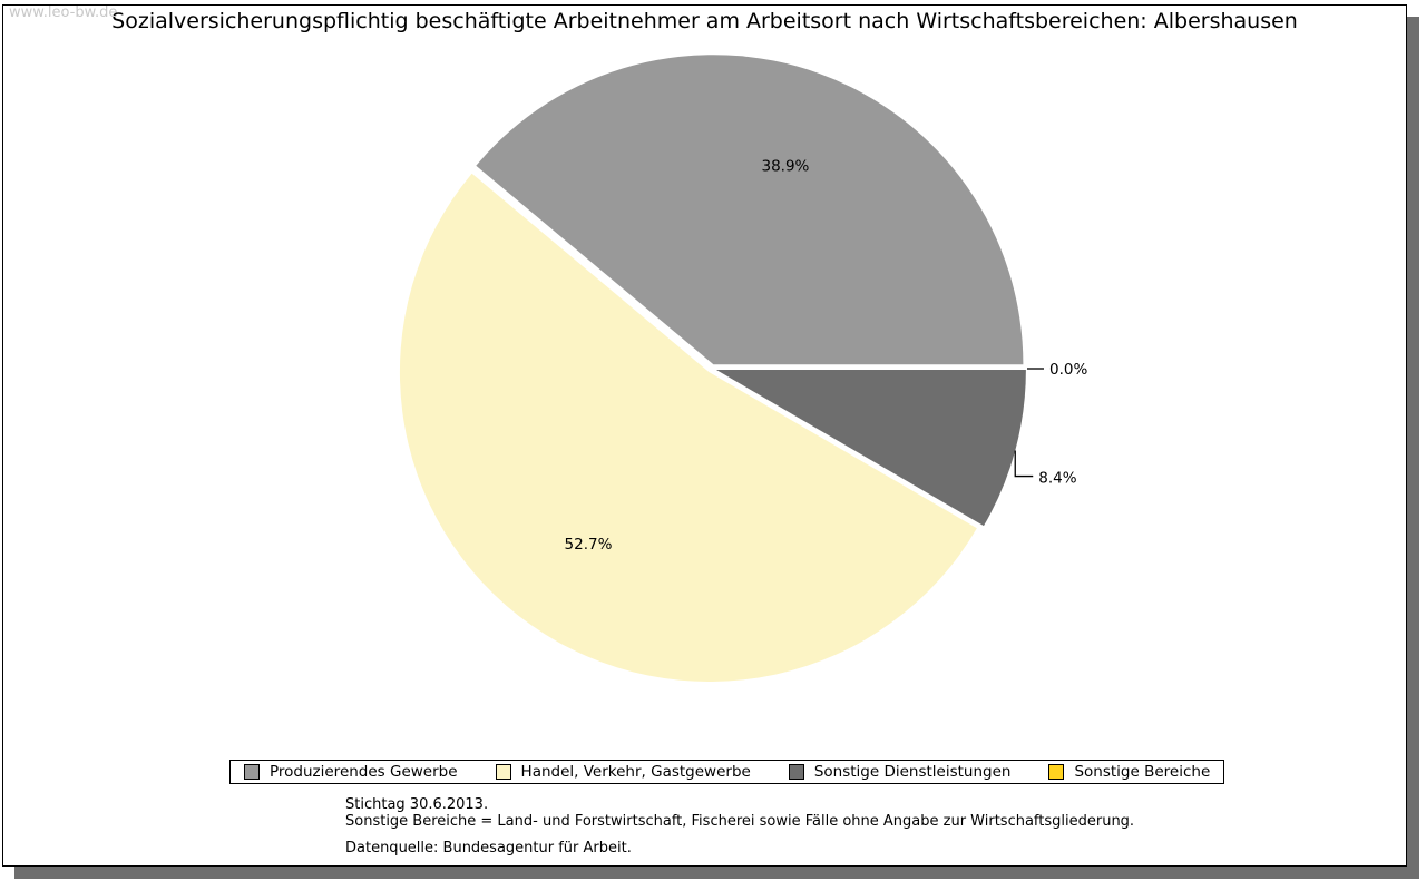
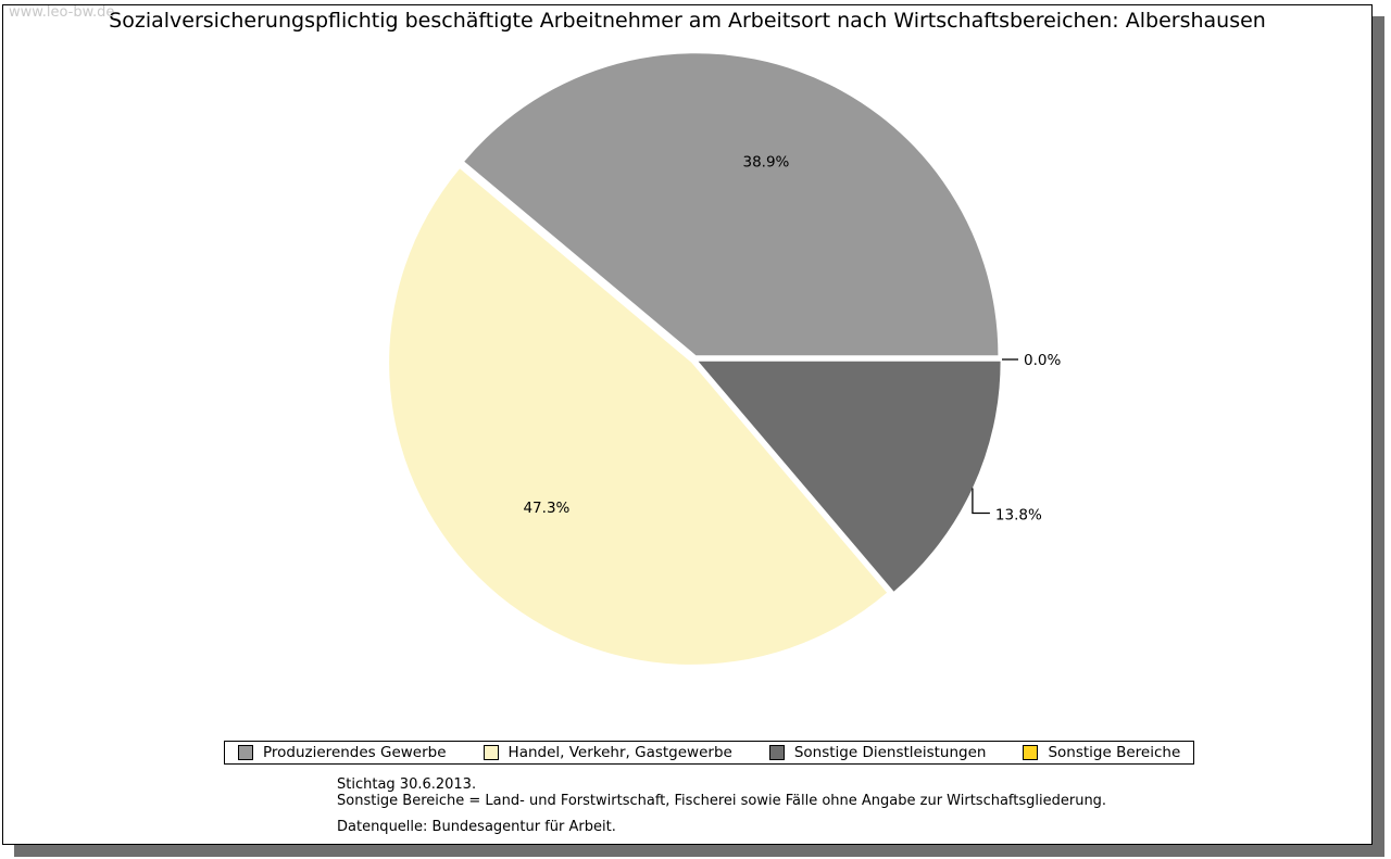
Handel, Verkehr, Gastgewerbe: 52.7% -> 47.3%
Sonstige Dienstleistungen: 8.4% -> 13.8%
